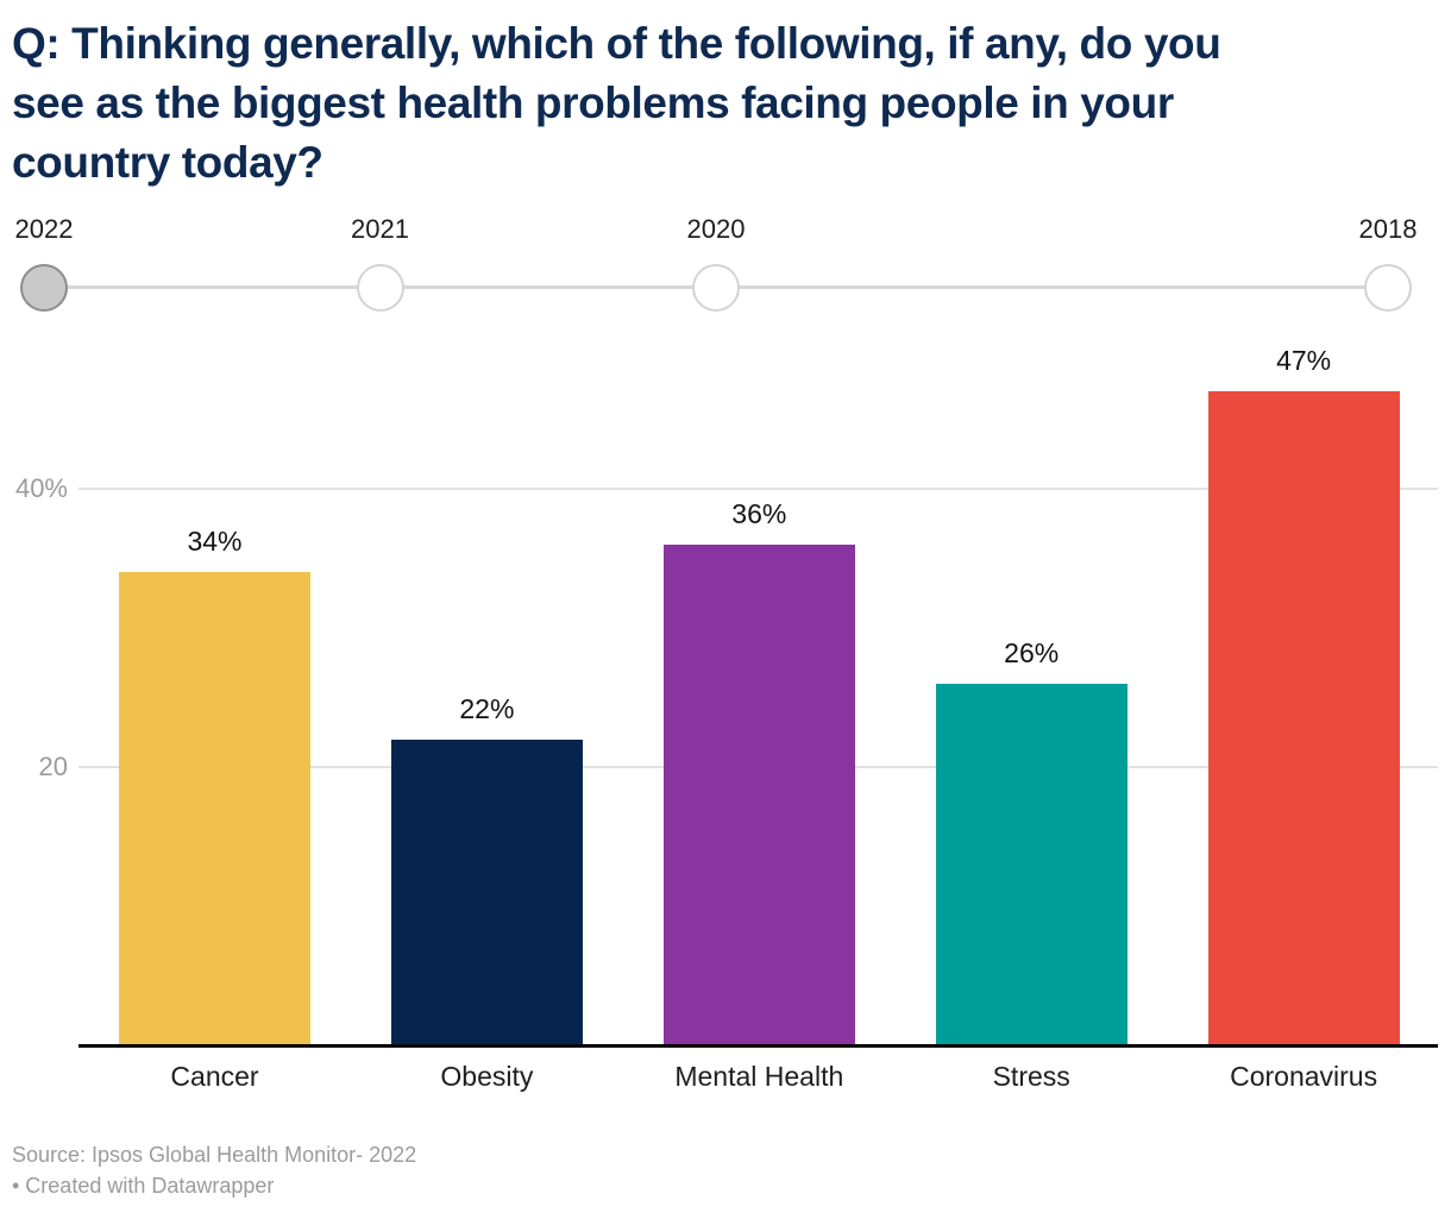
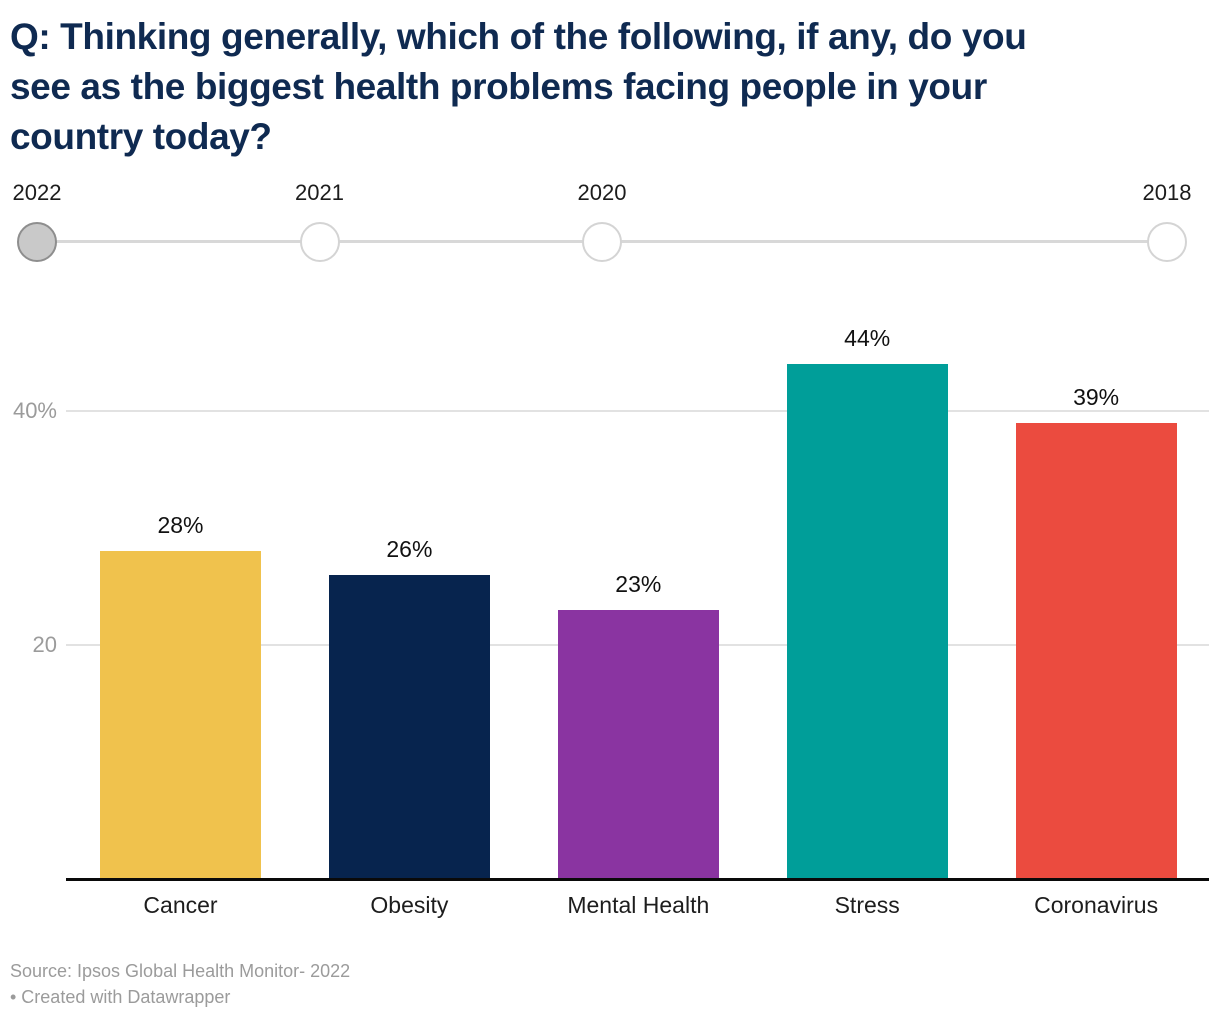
Cancer: 34% -> 28%
Obesity: 22% -> 26%
Mental Health: 36% -> 23%
Stress: 26% -> 44%
Coronavirus: 47% -> 39%
